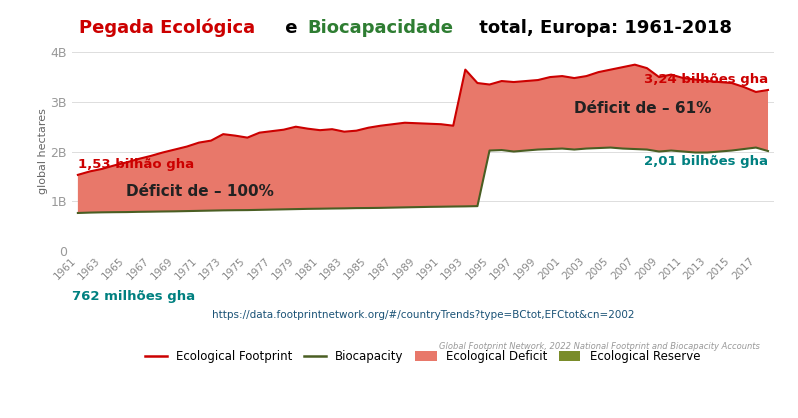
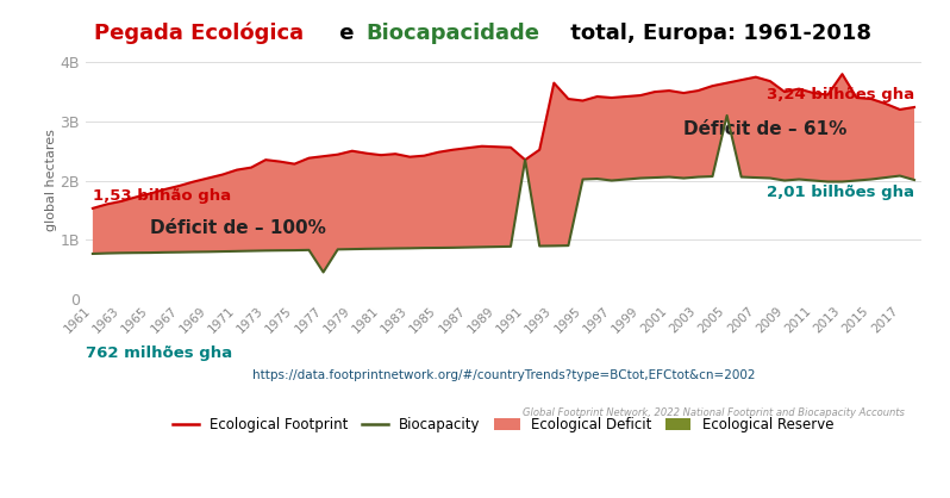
Biocapacity/1977: 0.83B -> 0.45B
Ecological Footprint/1991: 2.55B -> 2.35B
Biocapacity/1991: 0.89B -> 2.35B
Biocapacity/2005: 2.08B -> 3.10B
Ecological Footprint/2013: 3.42B -> 3.80B
